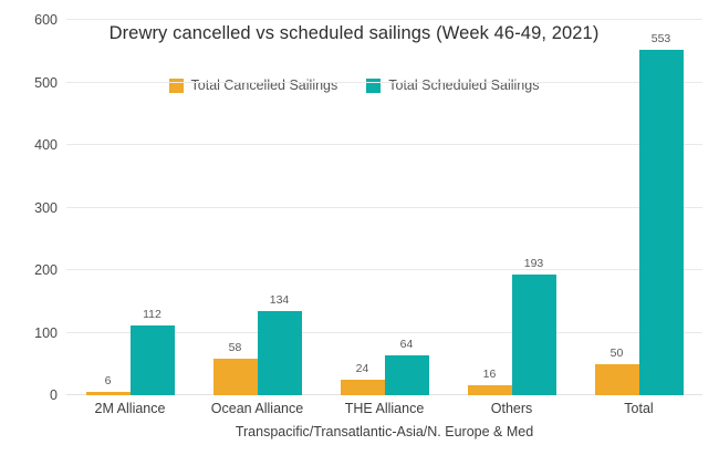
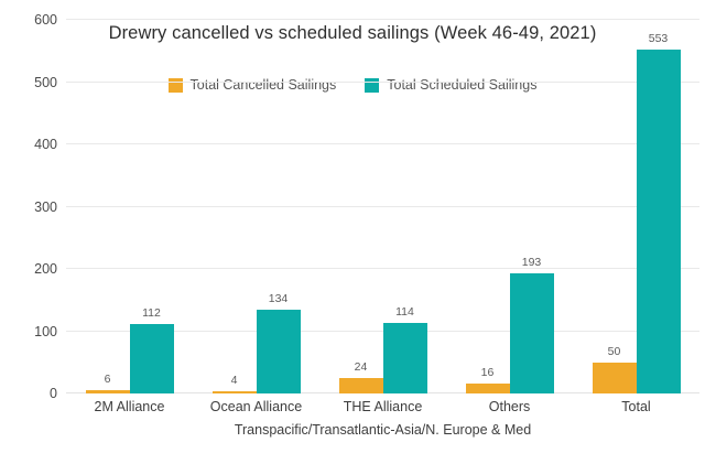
Total Cancelled Sailings/Ocean Alliance: 58 -> 4
Total Scheduled Sailings/THE Alliance: 64 -> 114
